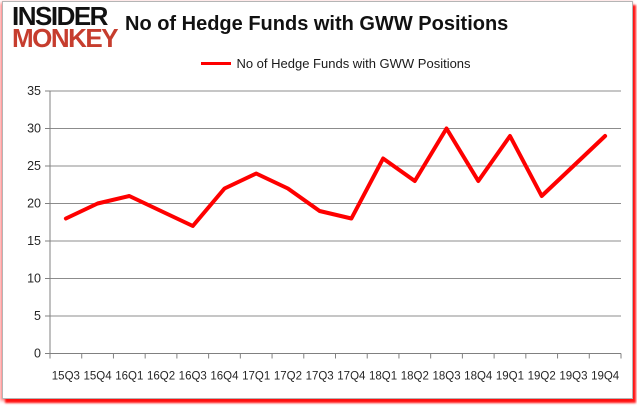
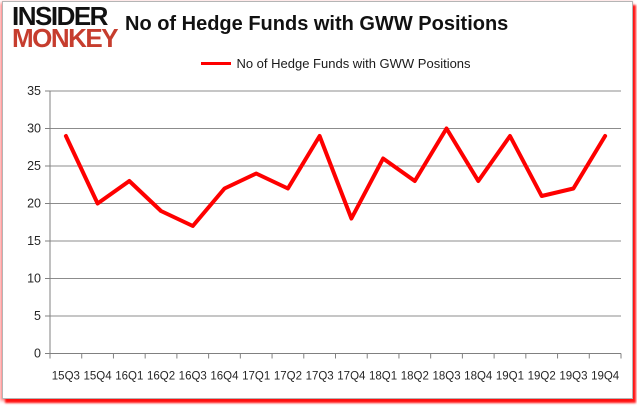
15Q3: 18 -> 29
16Q1: 21 -> 23
17Q3: 19 -> 29
19Q3: 25 -> 22
